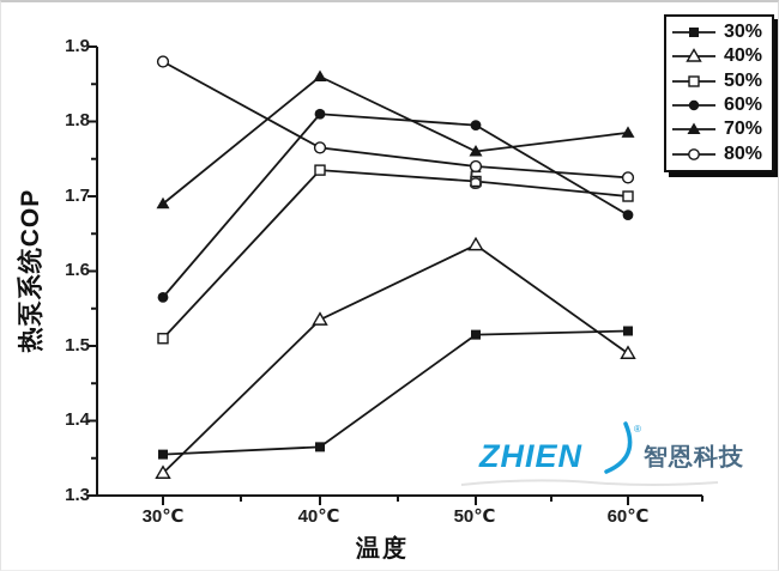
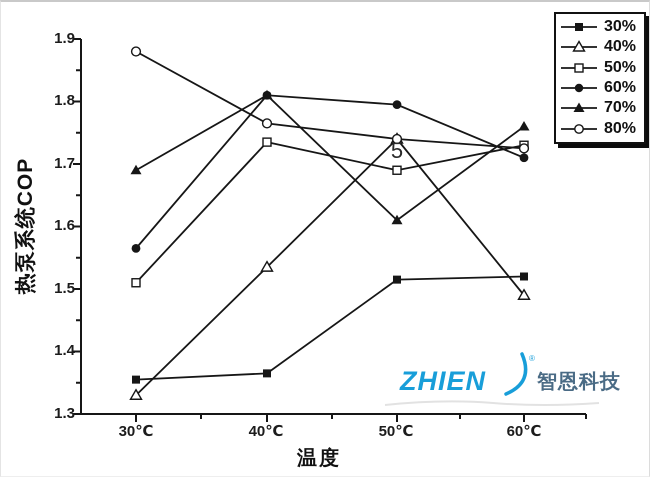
70%/40℃: 1.86 -> 1.81
40%/50℃: 1.64 -> 1.74
50%/50℃: 1.72 -> 1.69
70%/50℃: 1.76 -> 1.61
50%/60℃: 1.70 -> 1.73
60%/60℃: 1.68 -> 1.71
70%/60℃: 1.78 -> 1.76
